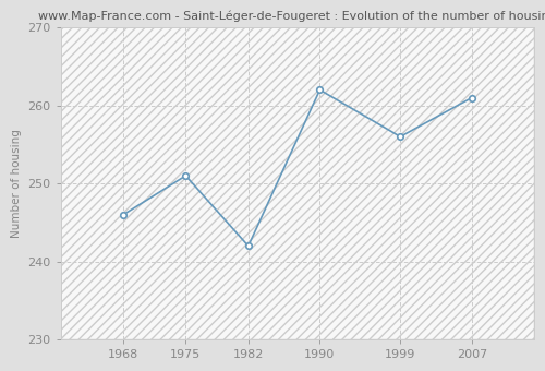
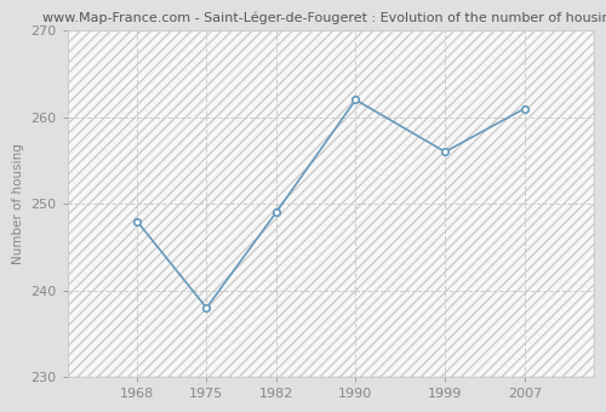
1968: 246 -> 248
1975: 251 -> 238
1982: 242 -> 249
